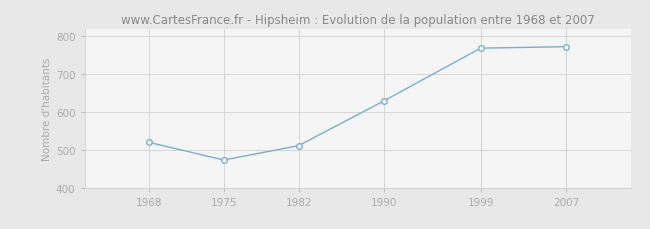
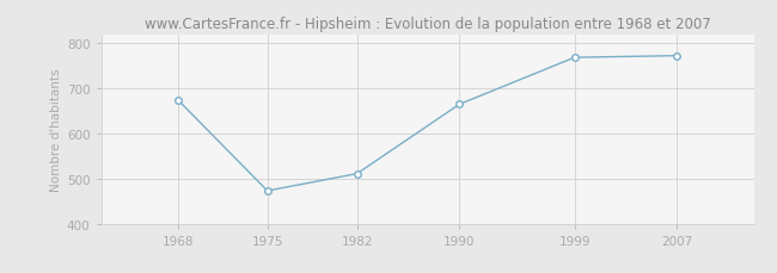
1968: 520 -> 675
1990: 630 -> 665
